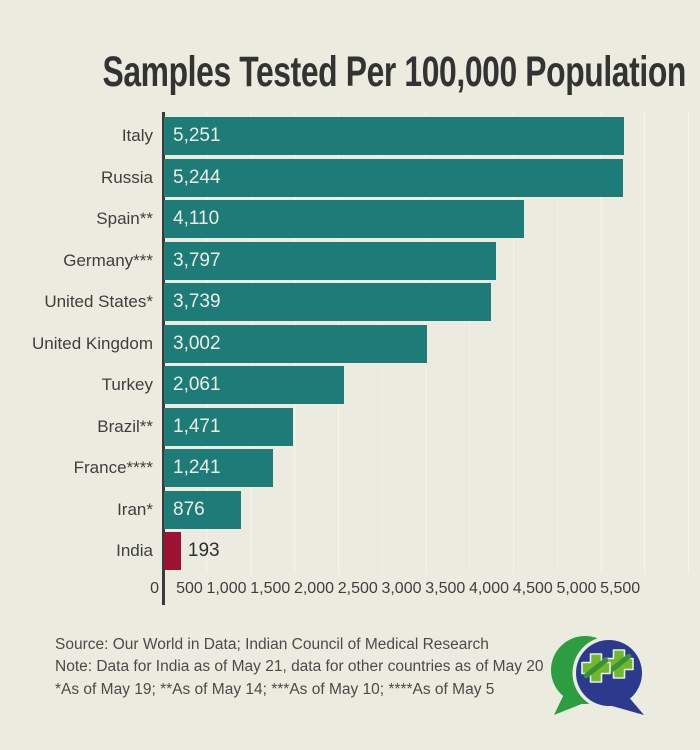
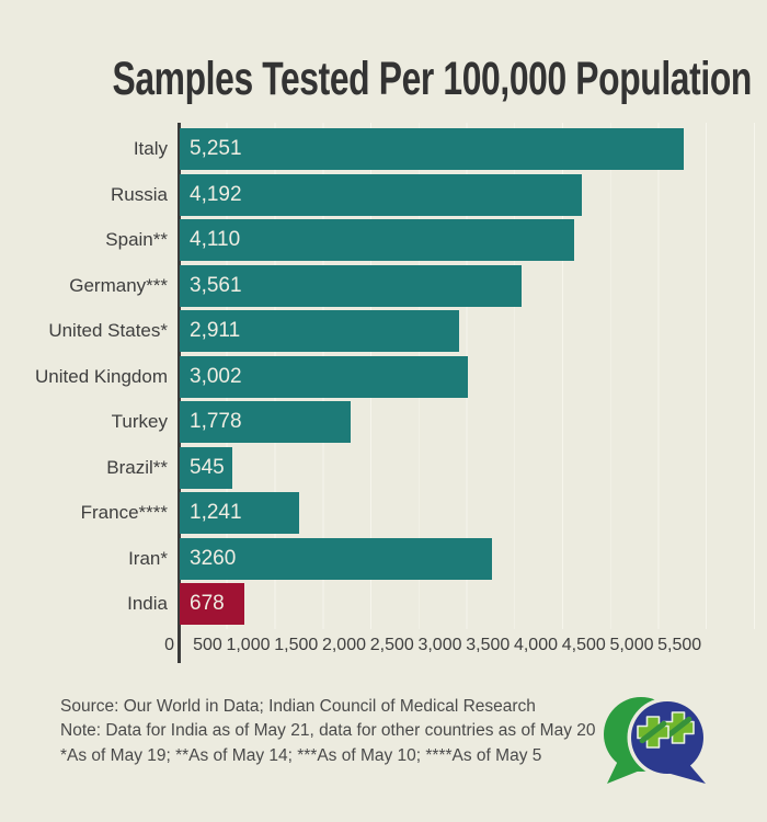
Russia: 5,244 -> 4,192
Germany***: 3,797 -> 3,561
United States*: 3,739 -> 2,911
Turkey: 2,061 -> 1,778
Brazil**: 1,471 -> 545
Iran*: 876 -> 3260
India: 193 -> 678
